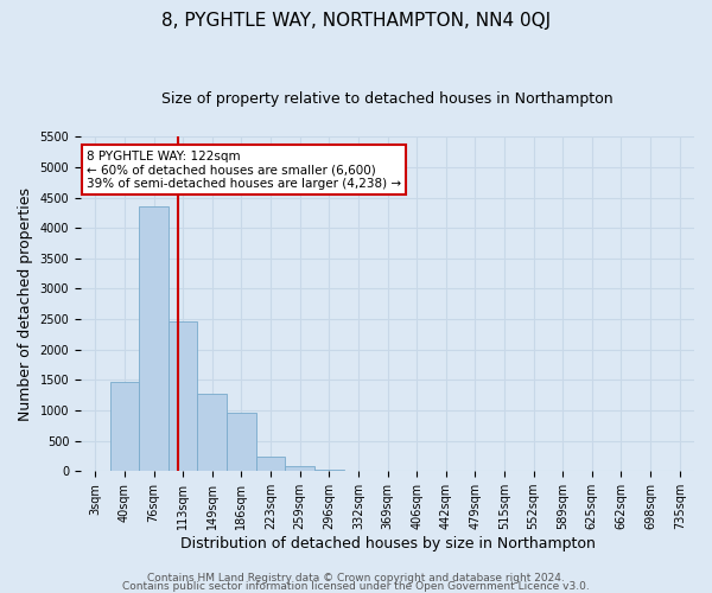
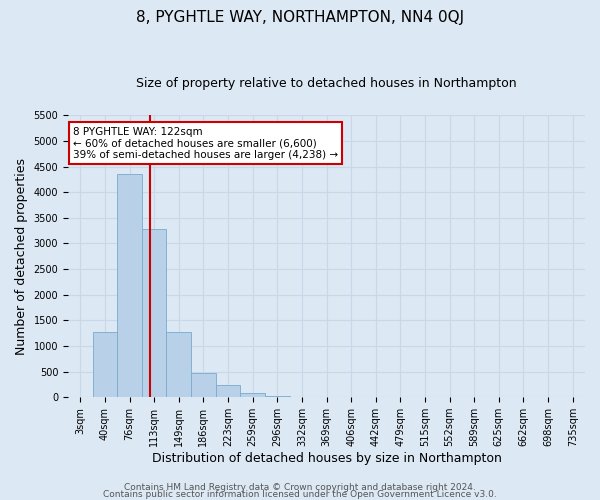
40sqm: 1460 -> 1270
113sqm: 2460 -> 3290
186sqm: 960 -> 480
